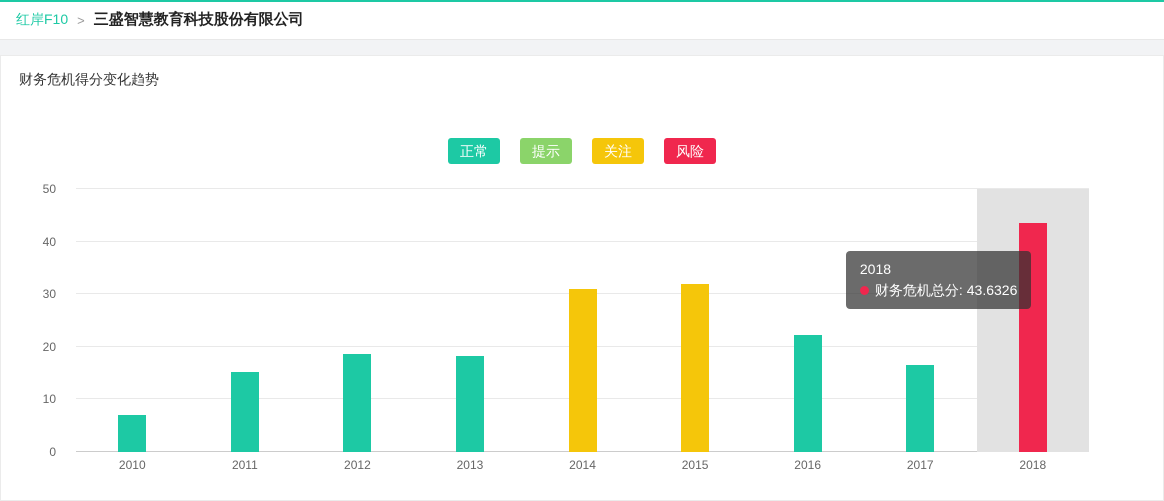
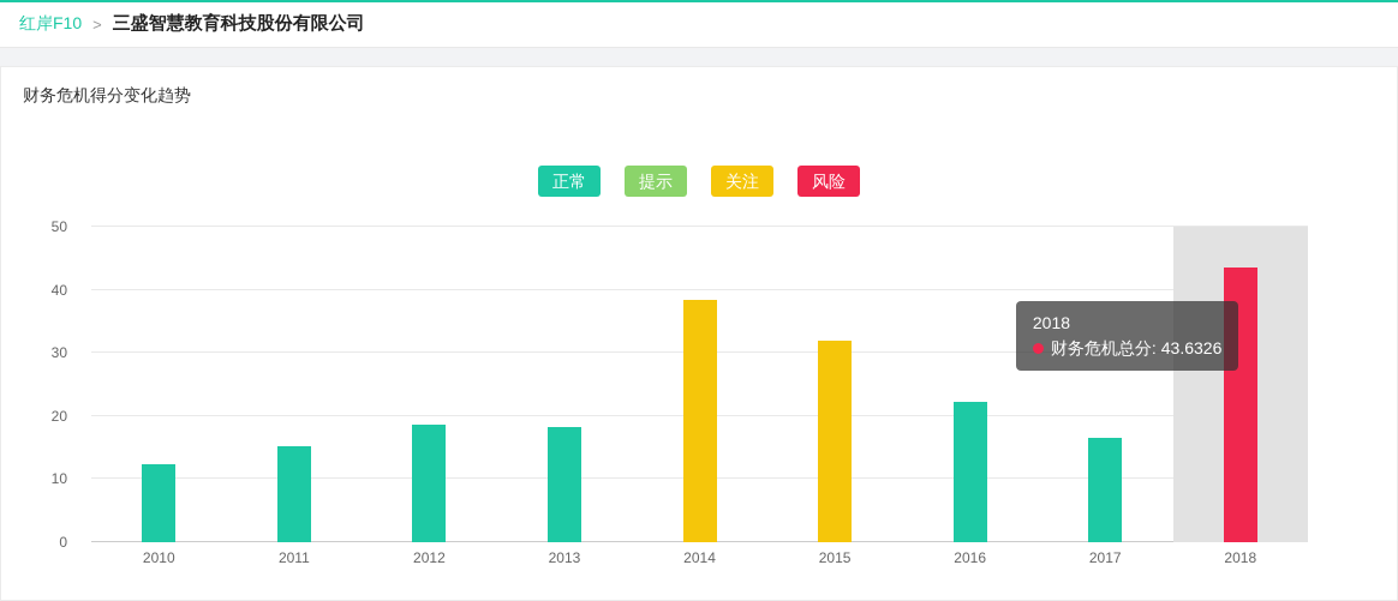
2010: 7 -> 12
2014: 31 -> 38
